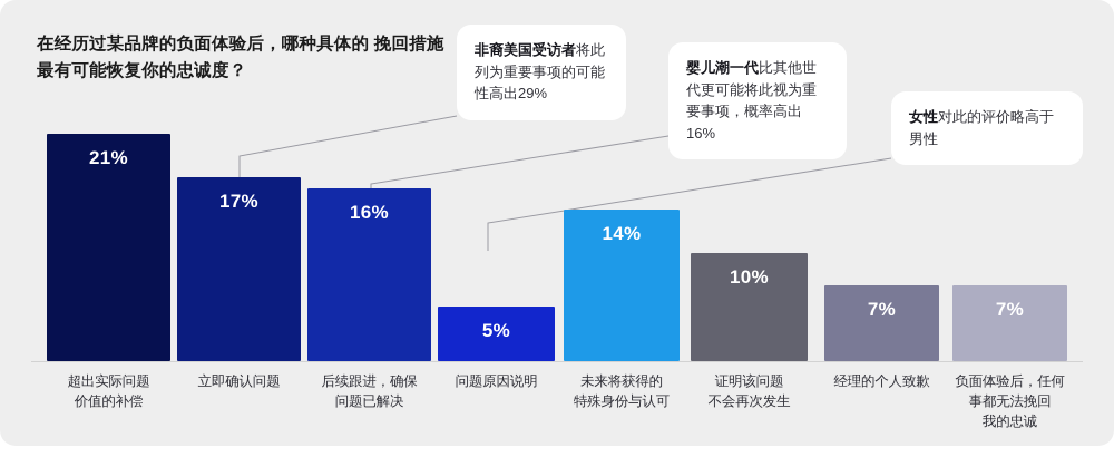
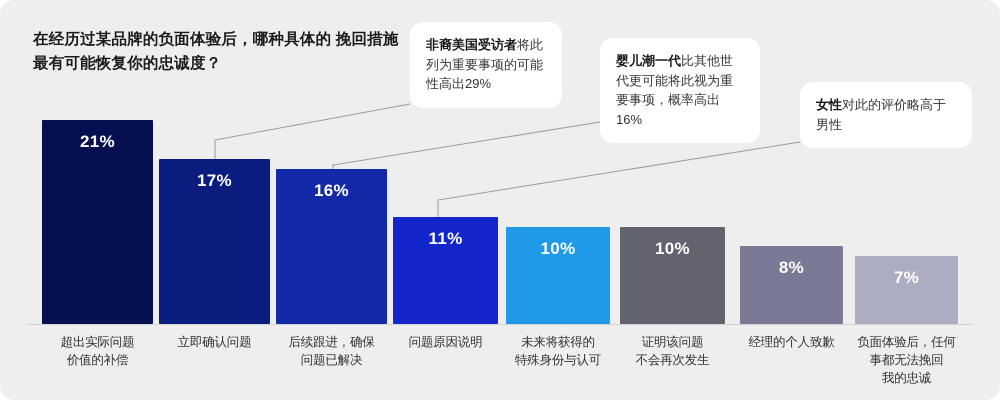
问题原因说明: 5% -> 11%
未来将获得的 特殊身份与认可: 14% -> 10%
经理的个人致歉: 7% -> 8%
